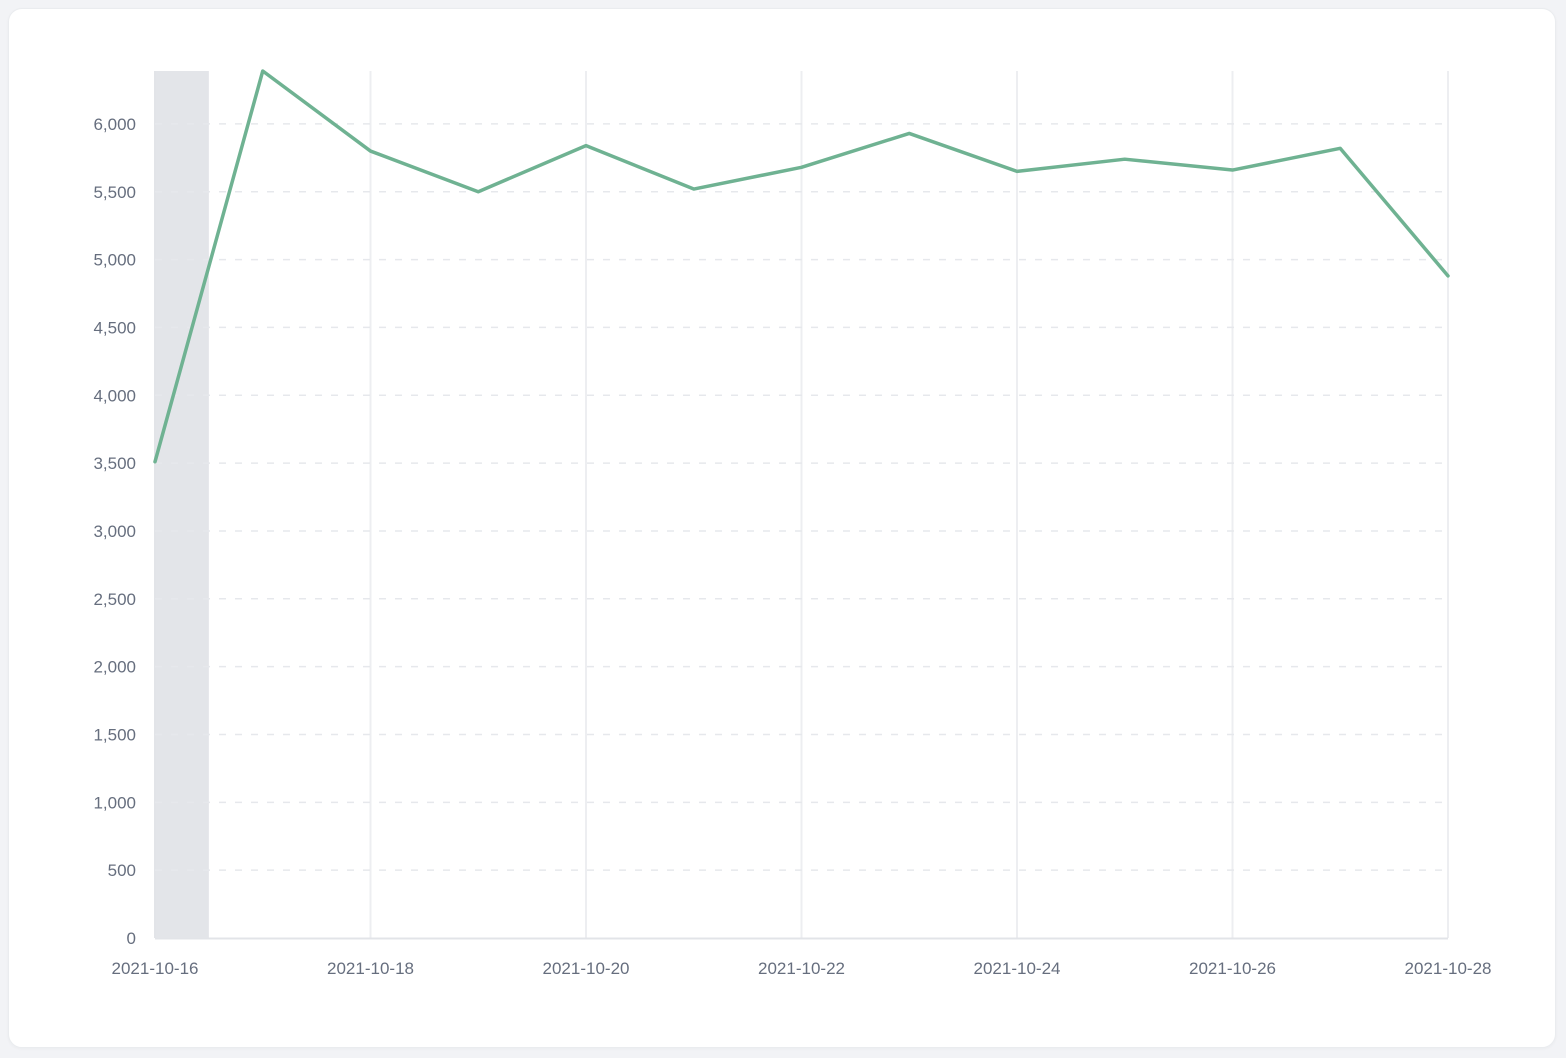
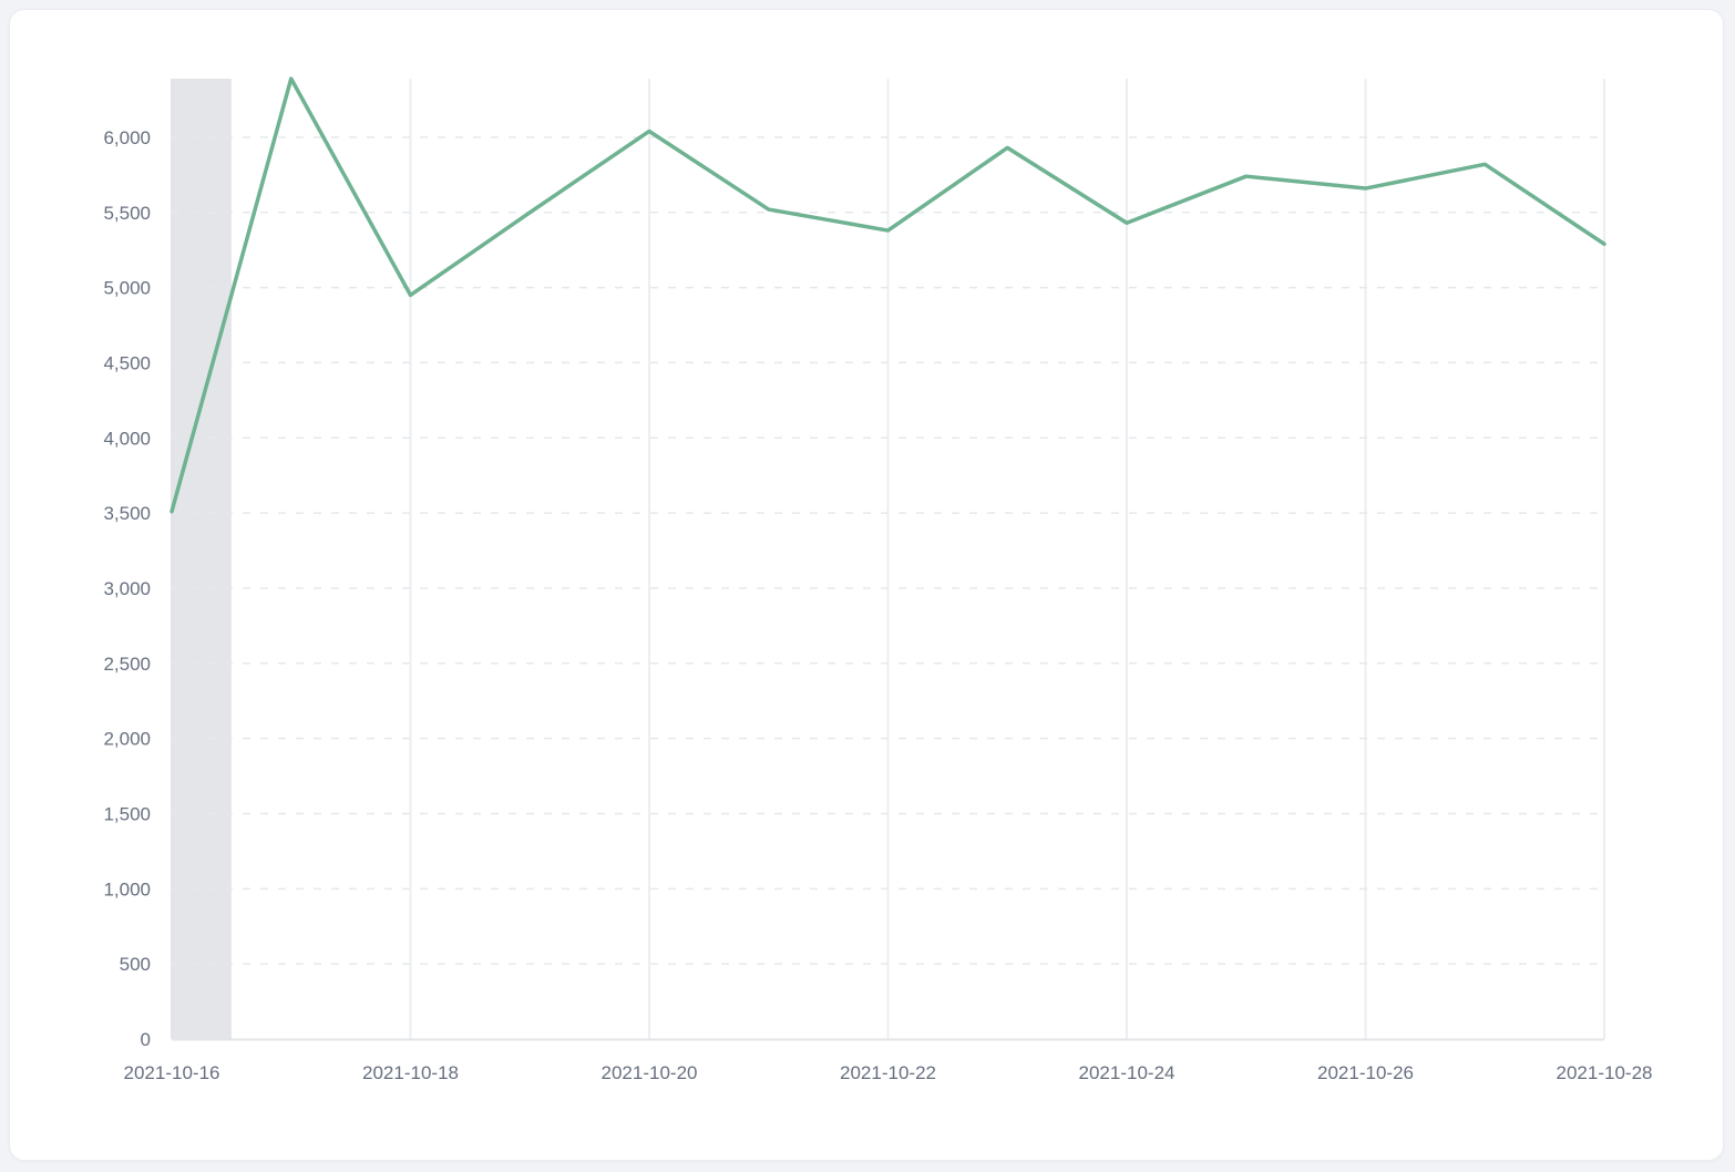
2021-10-18: 5800 -> 4950
2021-10-20: 5840 -> 6040
2021-10-22: 5680 -> 5380
2021-10-24: 5650 -> 5430
2021-10-28: 4880 -> 5290
